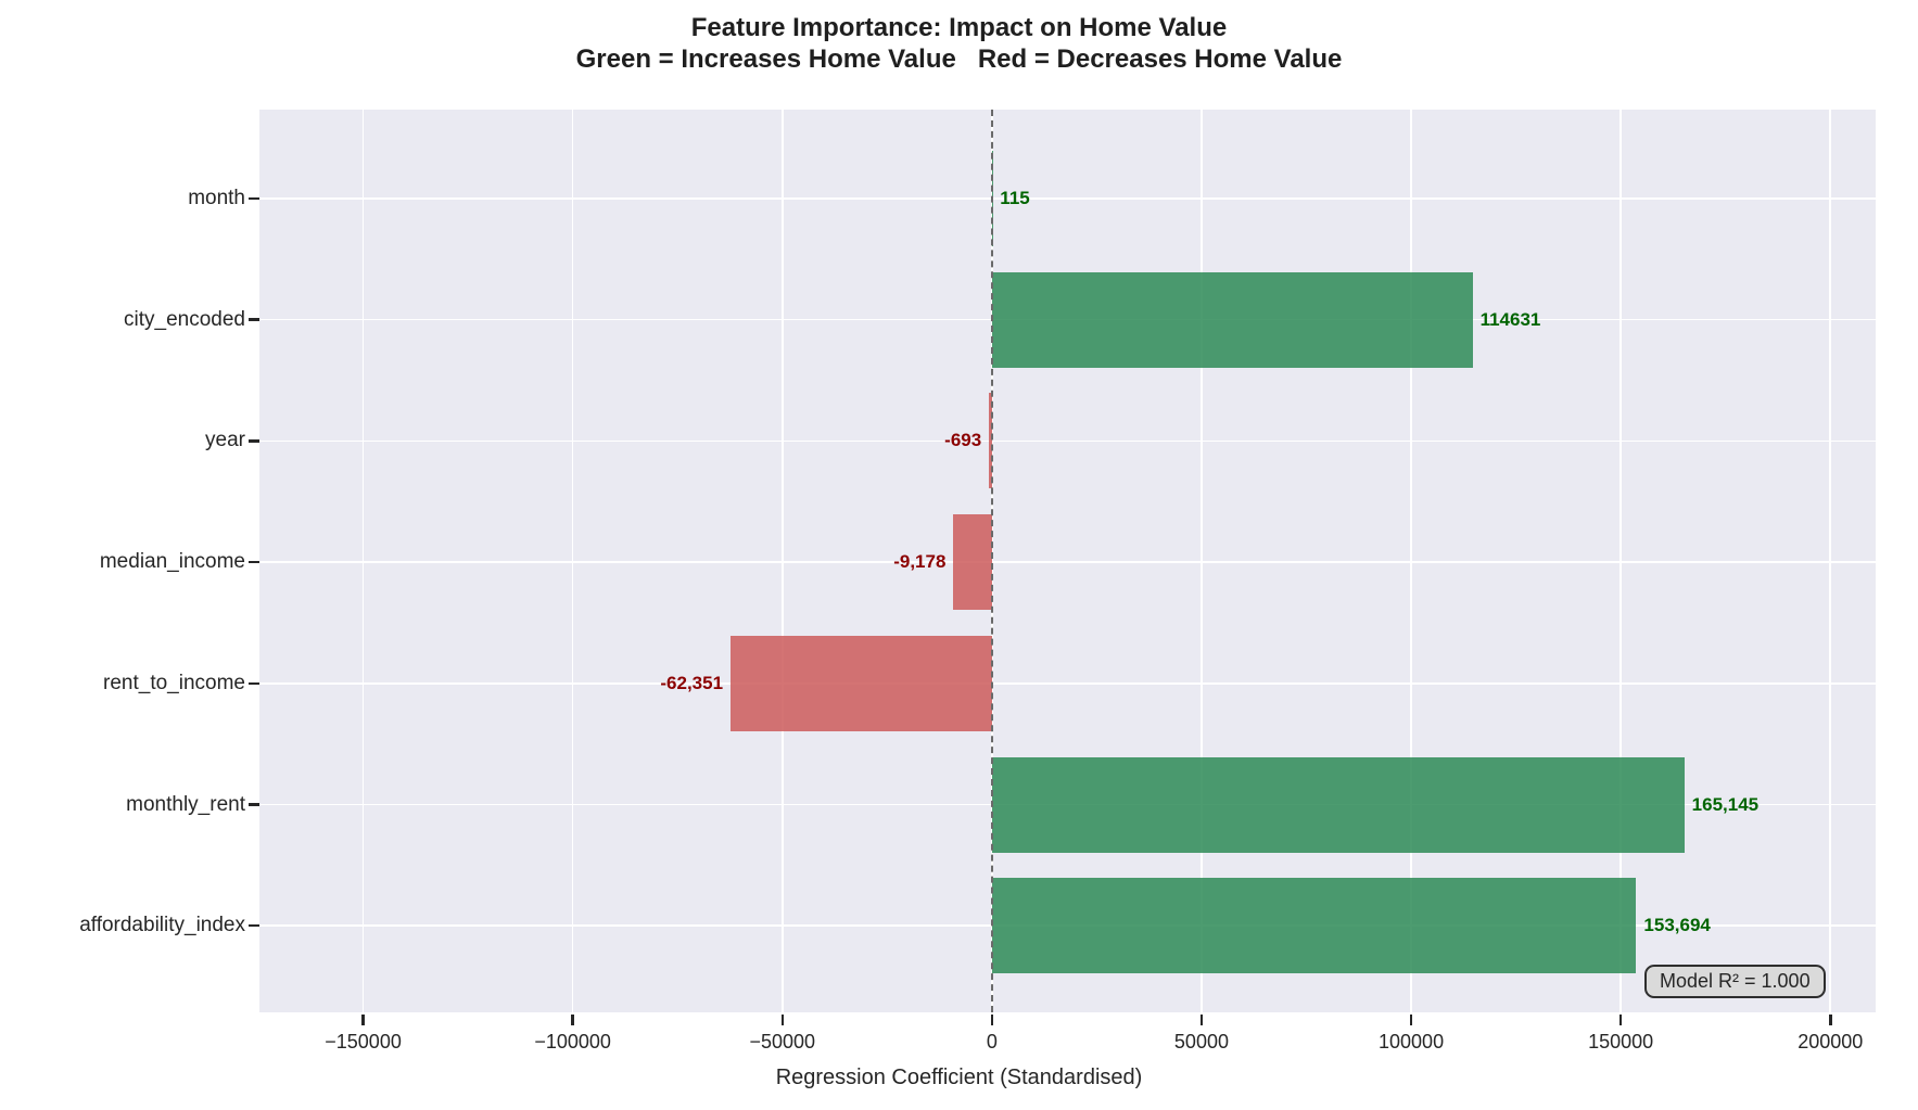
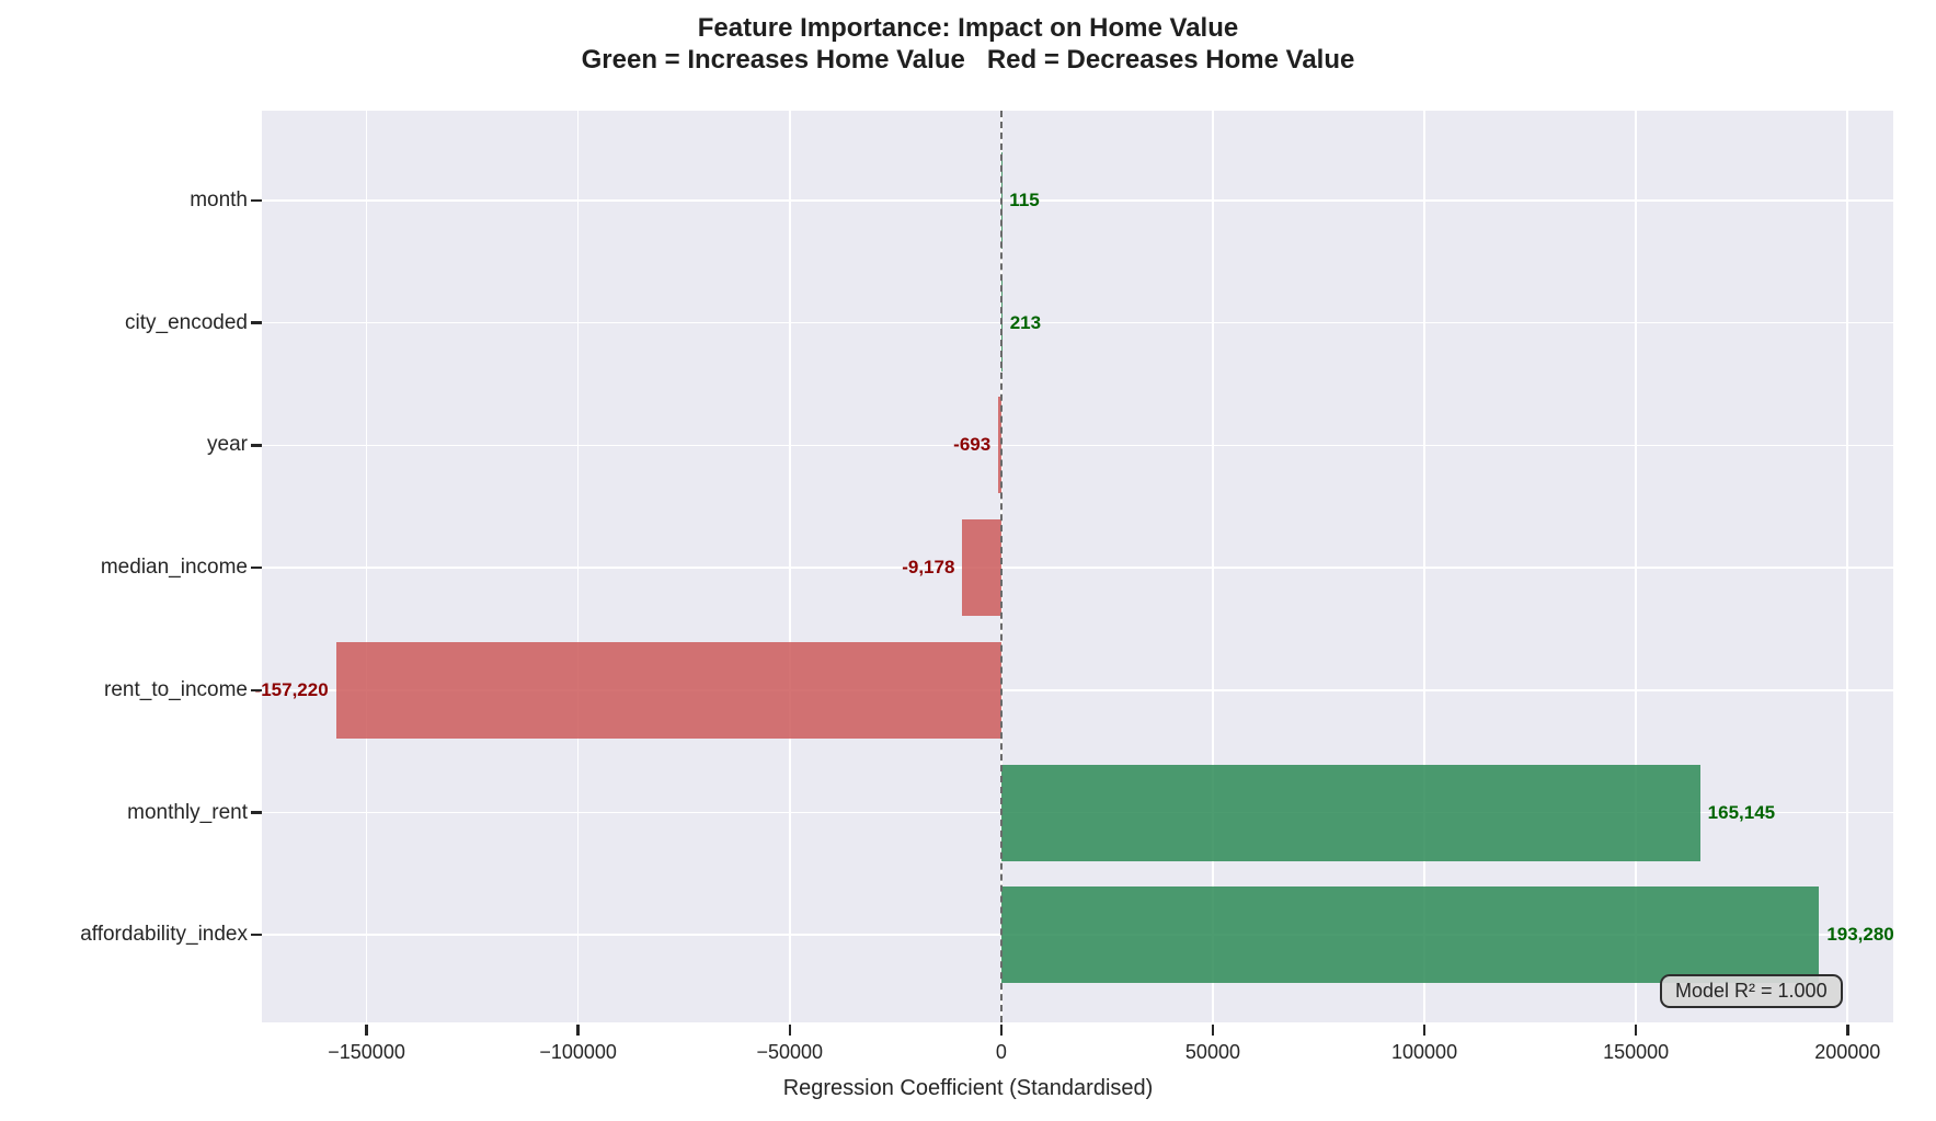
city_encoded: 114631 -> 213
rent_to_income: -62,351 -> -157,220
affordability_index: 153,694 -> 193,280
